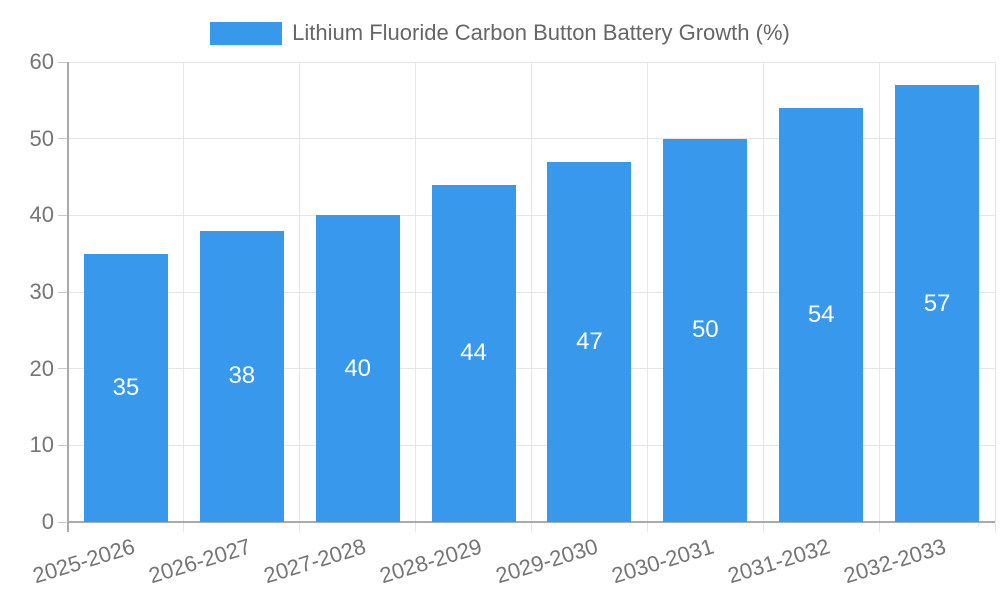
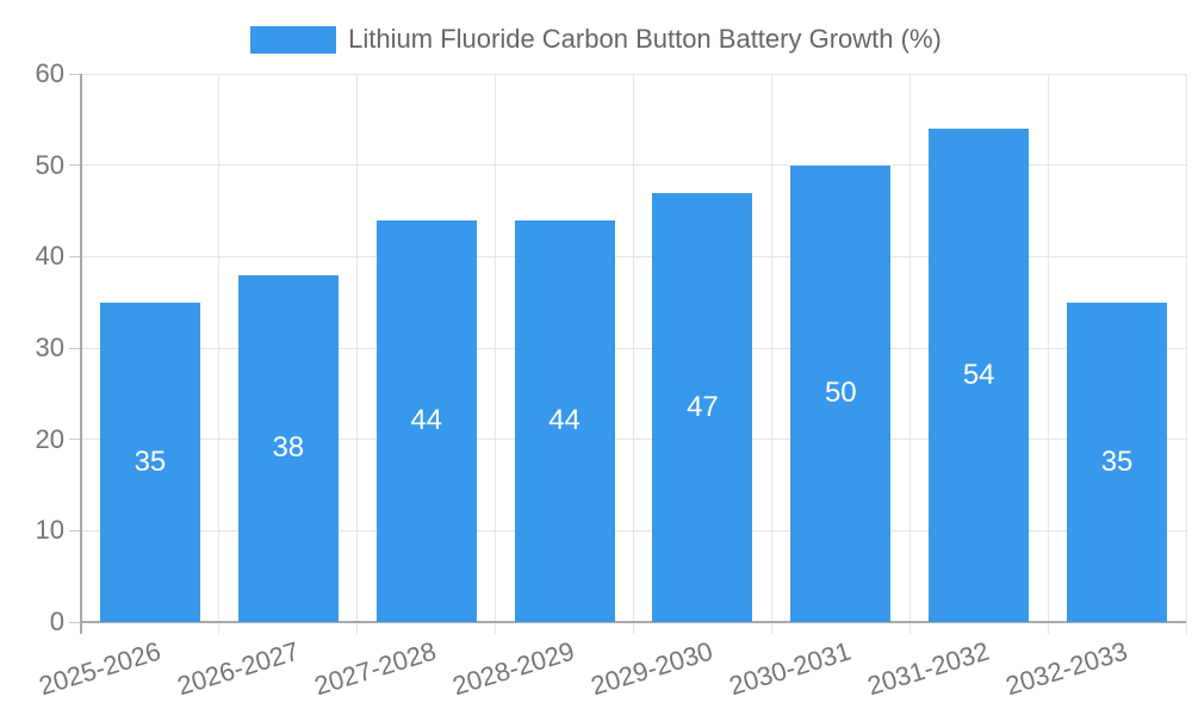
2027-2028: 40 -> 44
2032-2033: 57 -> 35
